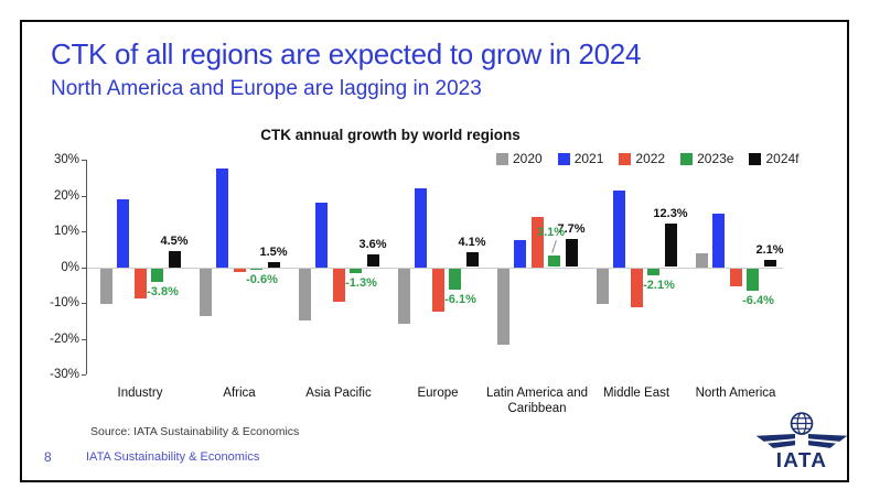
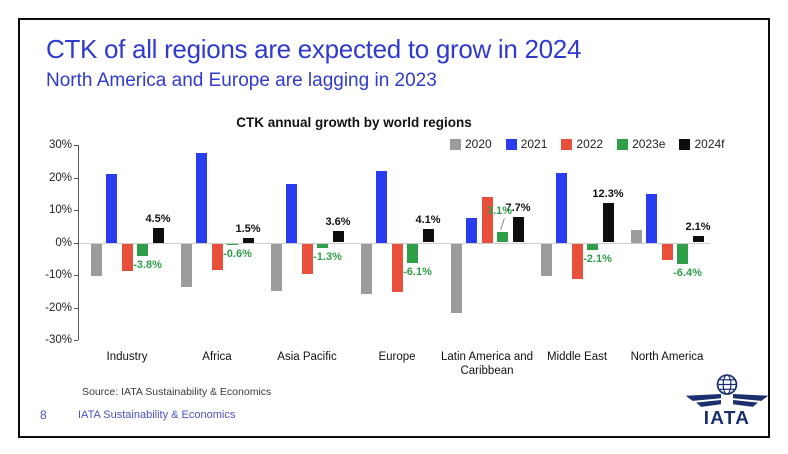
2021/Industry: 19% -> 21%
2022/Africa: -1% -> -8%
2022/Europe: -12% -> -15%
